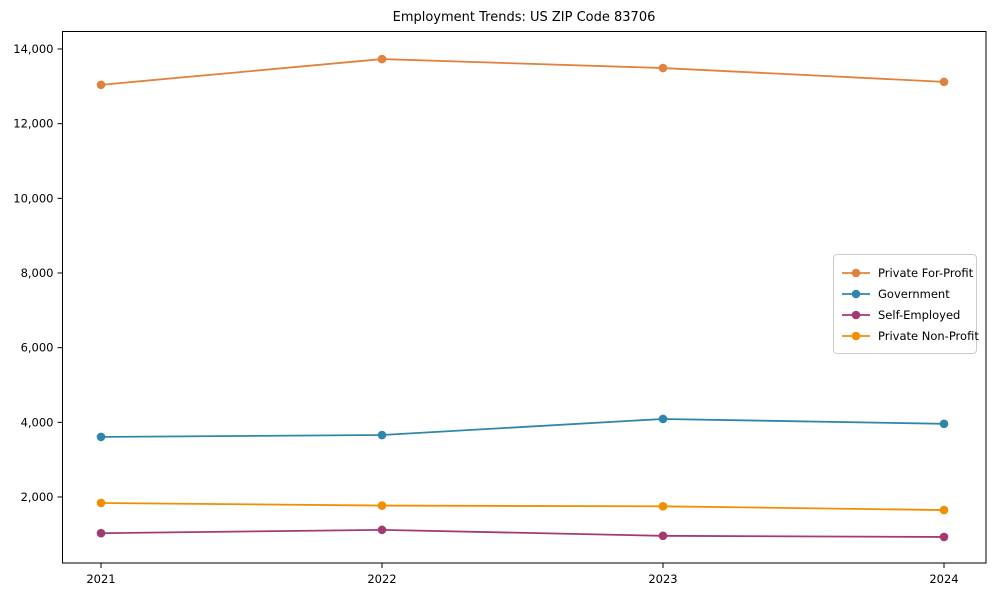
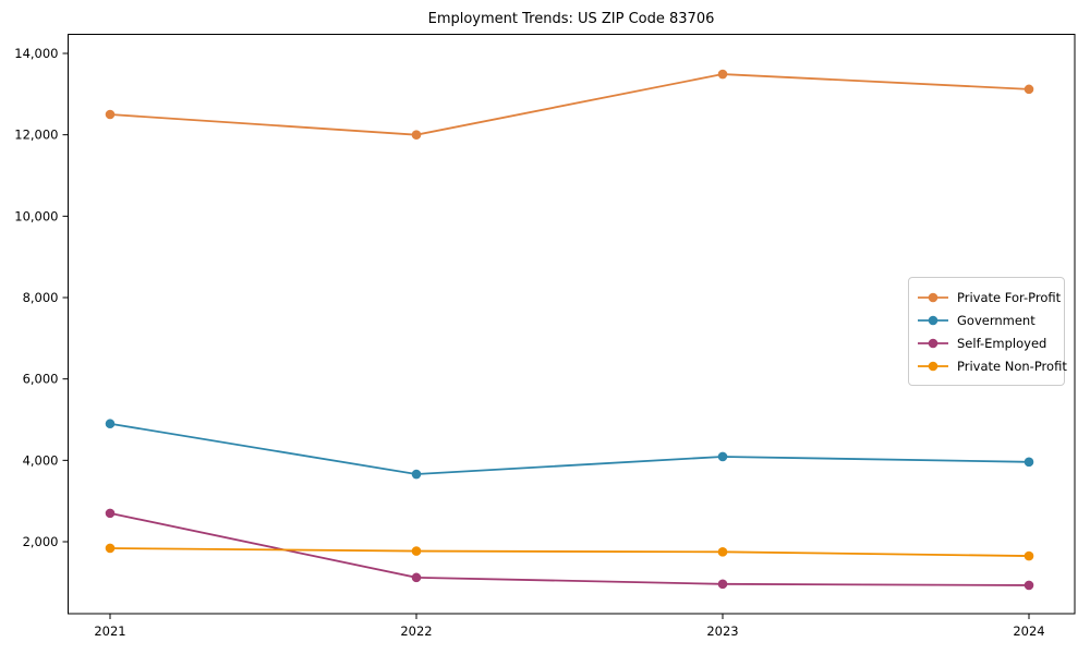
Private For-Profit/2021: 13000 -> 12500
Government/2021: 3600 -> 4900
Self-Employed/2021: 1000 -> 2700
Private For-Profit/2022: 13700 -> 12000
